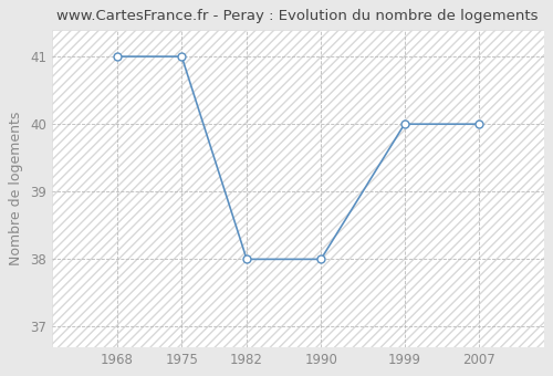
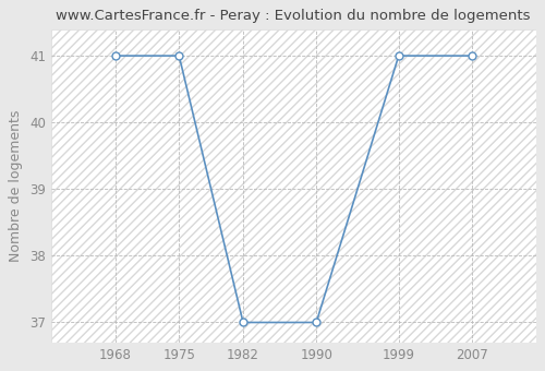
1982: 38 -> 37
1990: 38 -> 37
1999: 40 -> 41
2007: 40 -> 41
